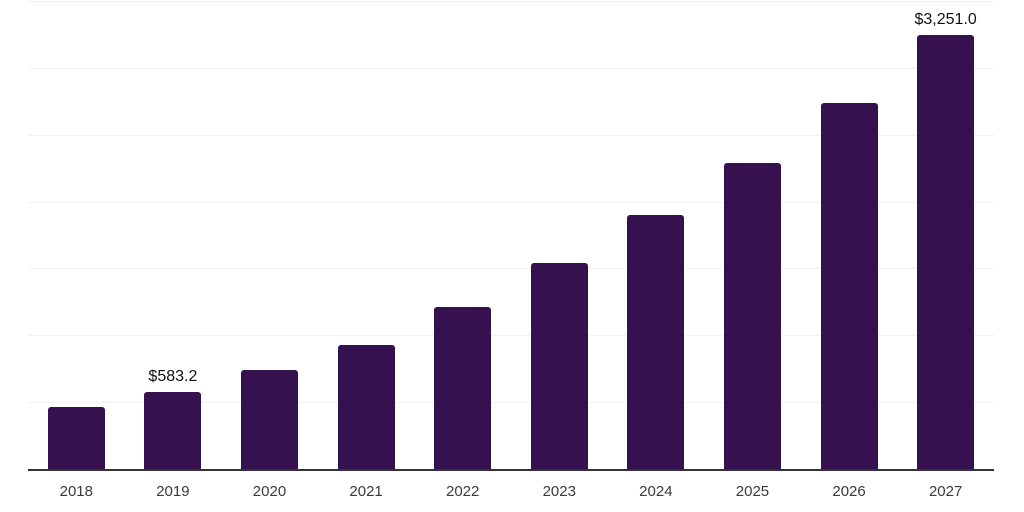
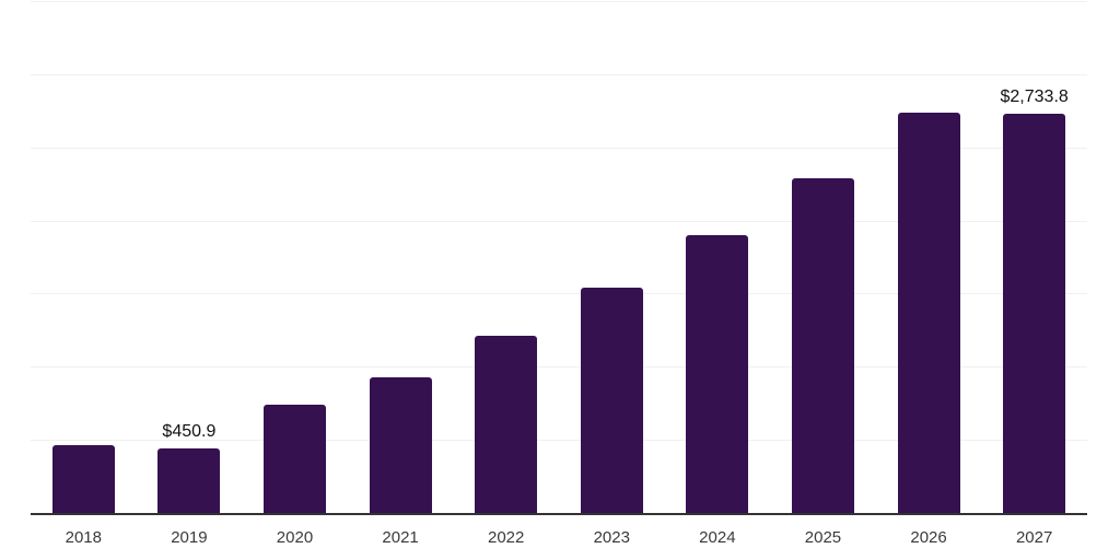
2019: $583.2 -> $450.9
2027: $3,251.0 -> $2,733.8
